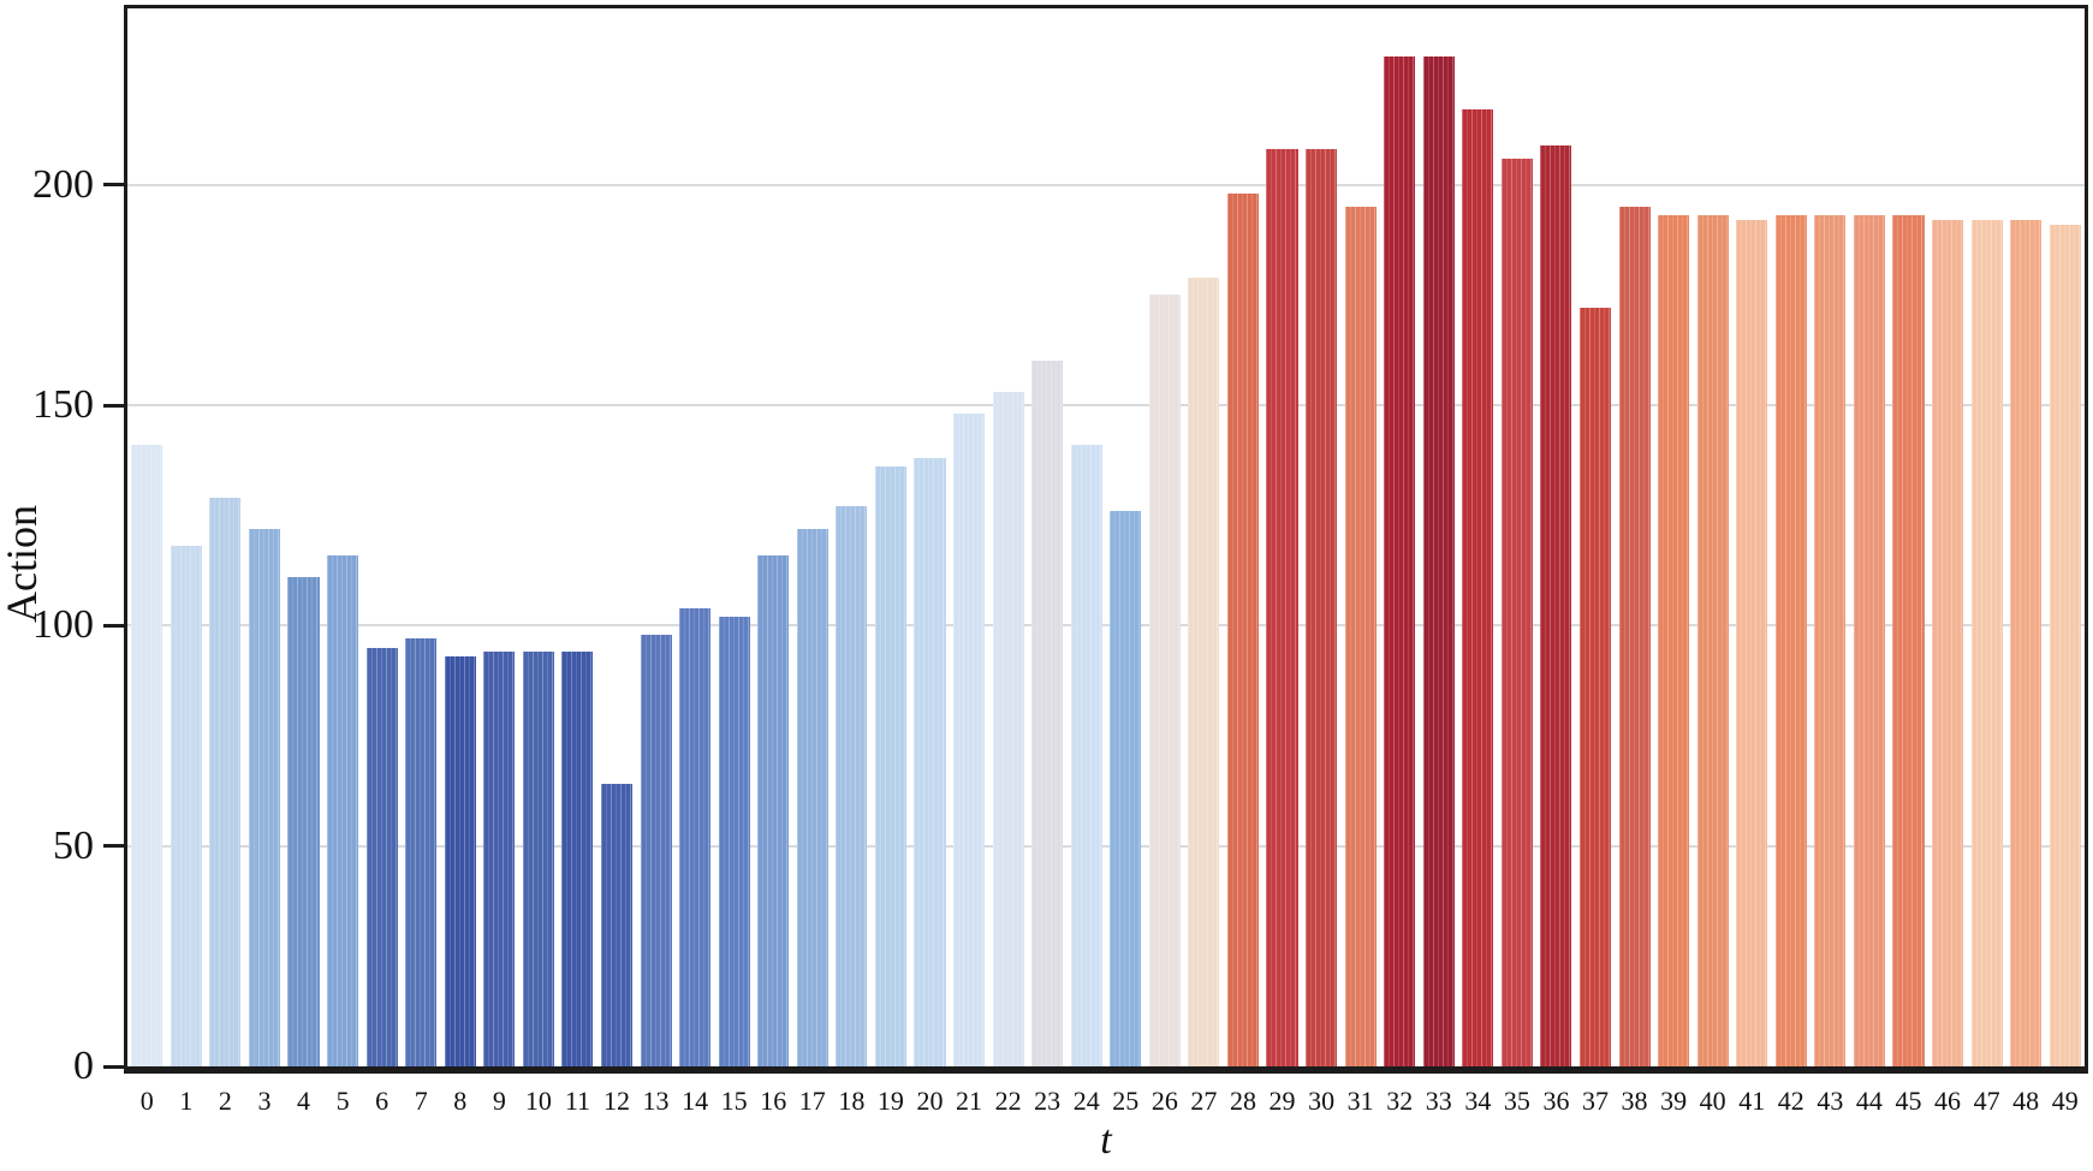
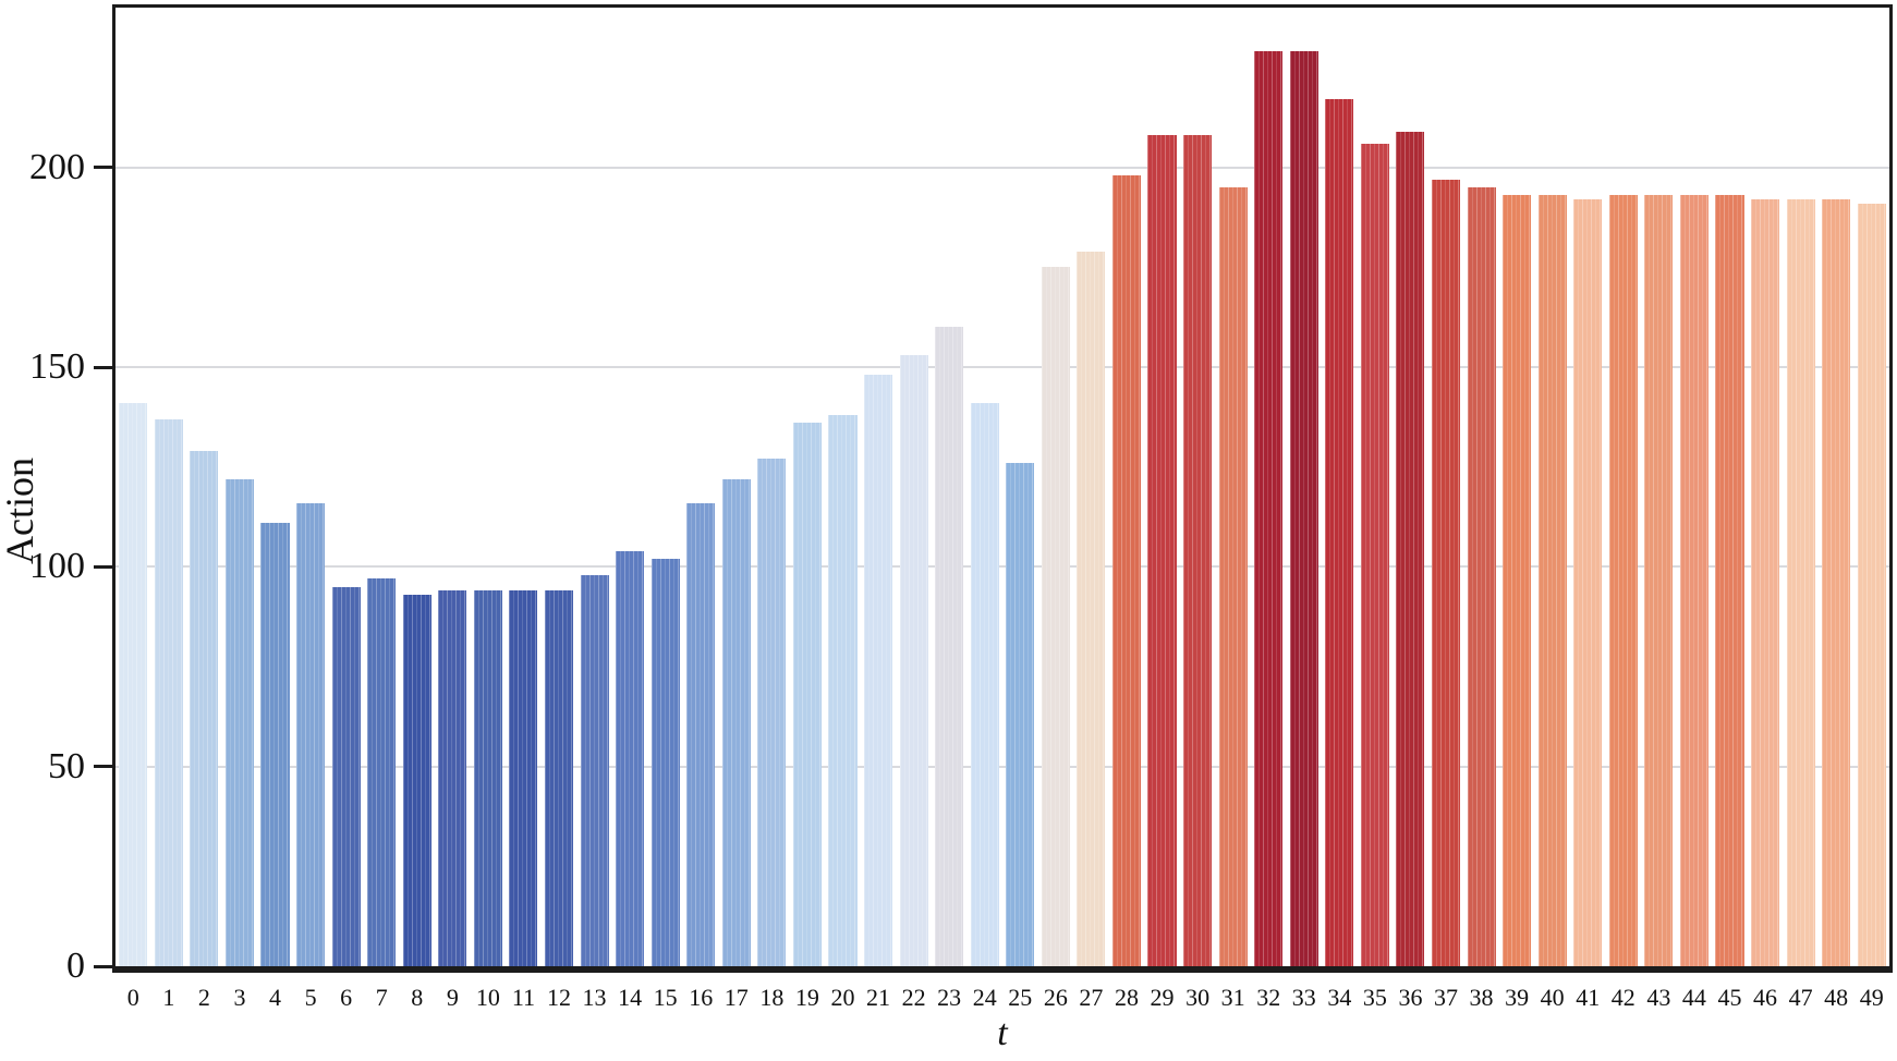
1: 118 -> 137
12: 64 -> 94
37: 172 -> 197
